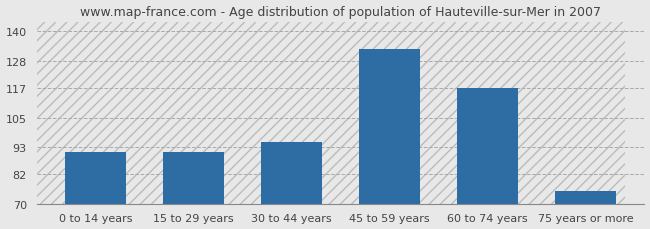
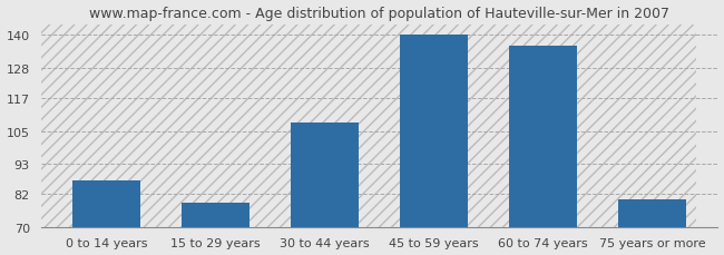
0 to 14 years: 91 -> 87
15 to 29 years: 91 -> 79
30 to 44 years: 95 -> 108
45 to 59 years: 133 -> 140
60 to 74 years: 117 -> 136
75 years or more: 75 -> 80
